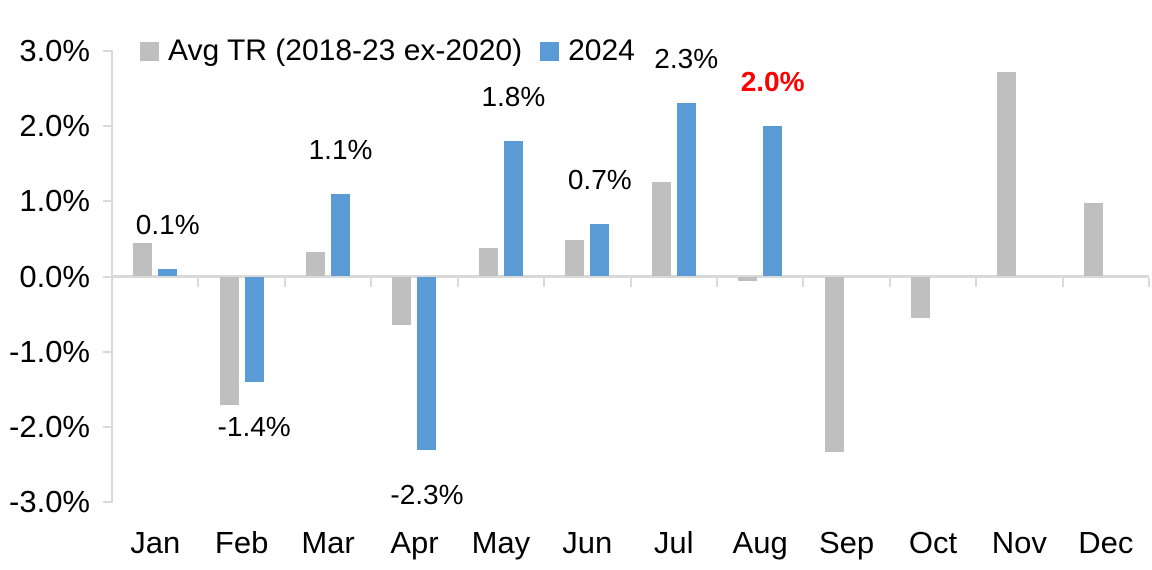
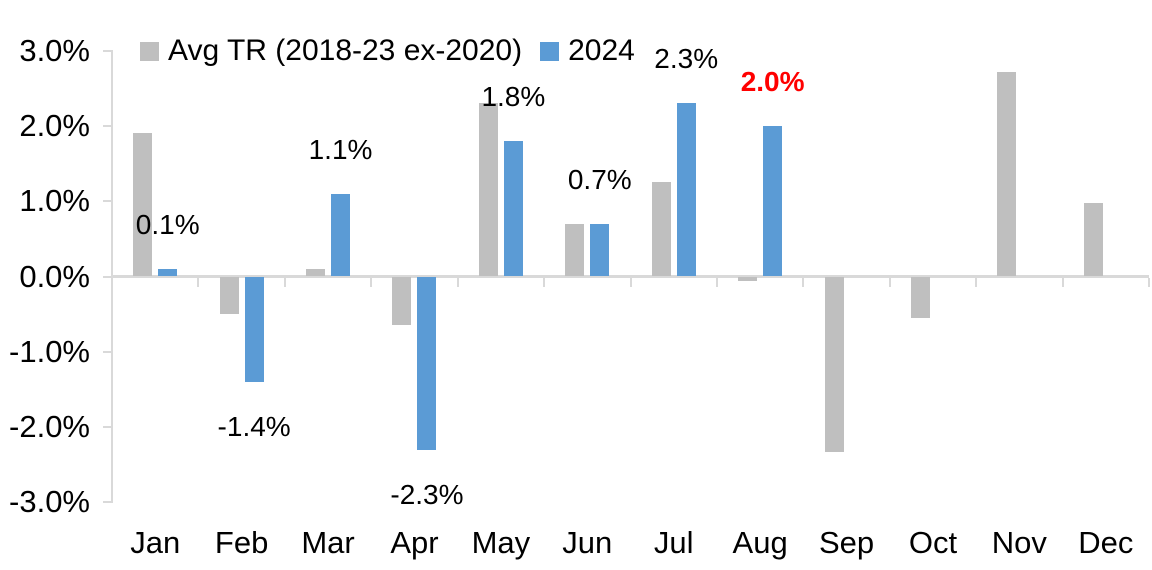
Avg TR (2018-23 ex-2020)/Jan: 0.5% -> 1.9%
Avg TR (2018-23 ex-2020)/Feb: -1.7% -> -0.5%
Avg TR (2018-23 ex-2020)/Mar: 0.3% -> 0.1%
Avg TR (2018-23 ex-2020)/May: 0.4% -> 2.3%
Avg TR (2018-23 ex-2020)/Jun: 0.5% -> 0.7%
